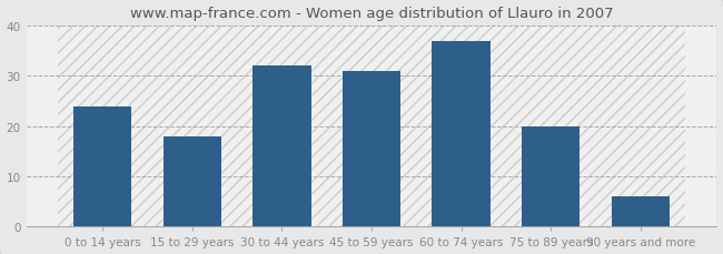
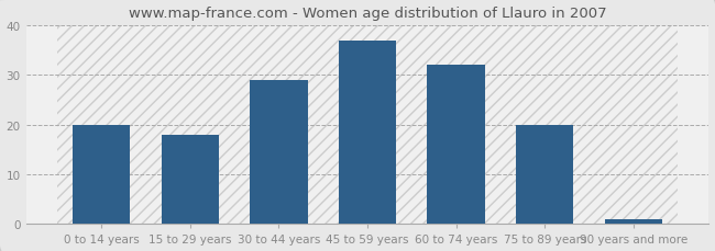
0 to 14 years: 24 -> 20
30 to 44 years: 32 -> 29
45 to 59 years: 31 -> 37
60 to 74 years: 37 -> 32
90 years and more: 6 -> 1
